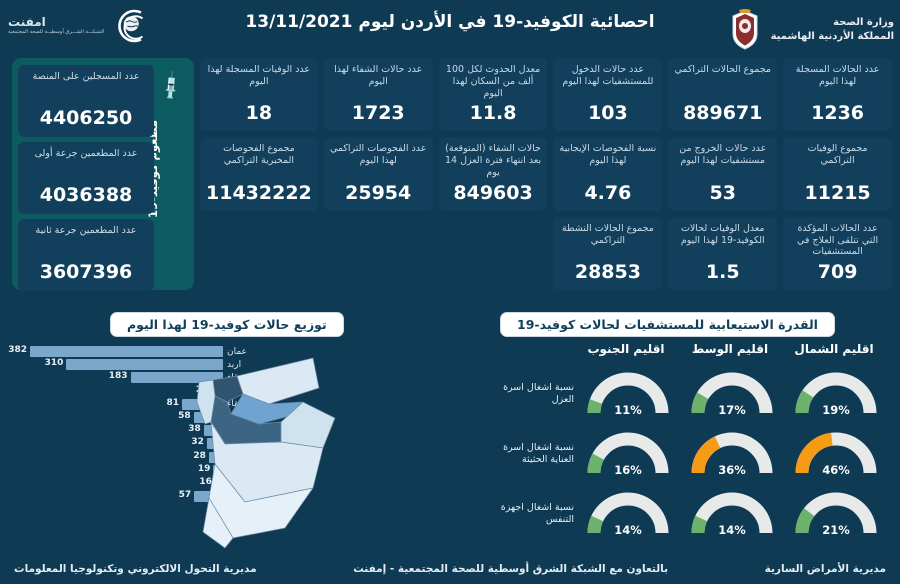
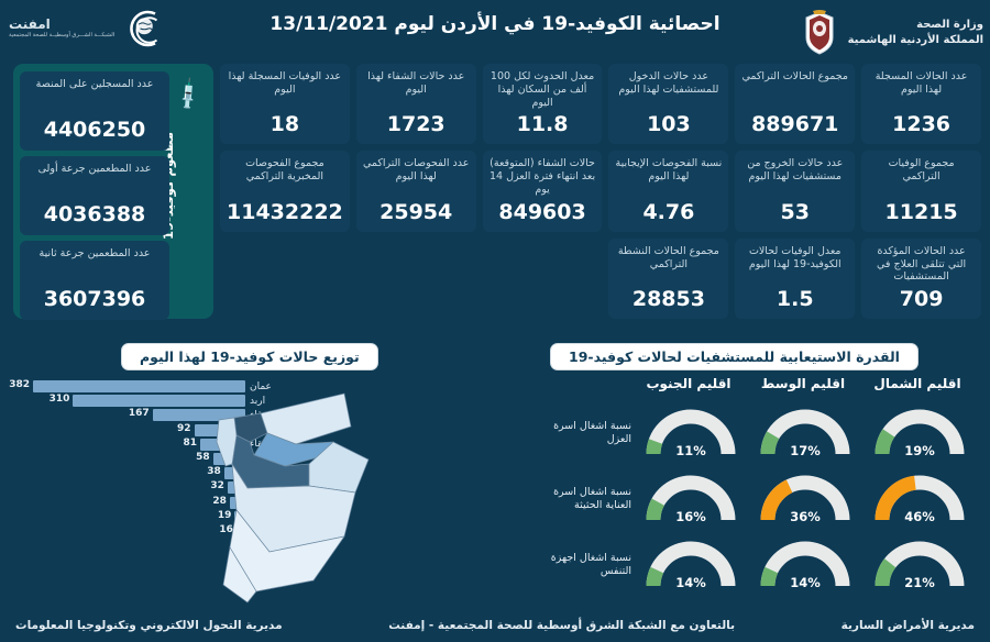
الزرقاء: 183 -> 167
الرمثا: 23 -> 92
الطفيلة: 57 -> 8
